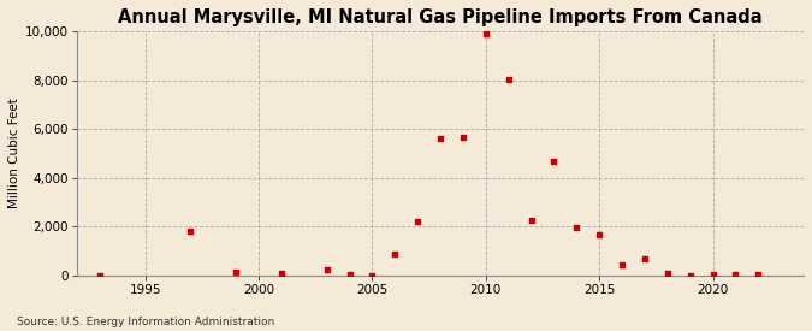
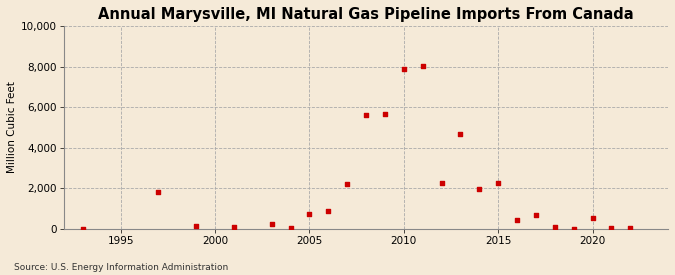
2005: 30 -> 750
2010: 9,900 -> 7,900
2015: 1,700 -> 2,250
2020: 40 -> 550
